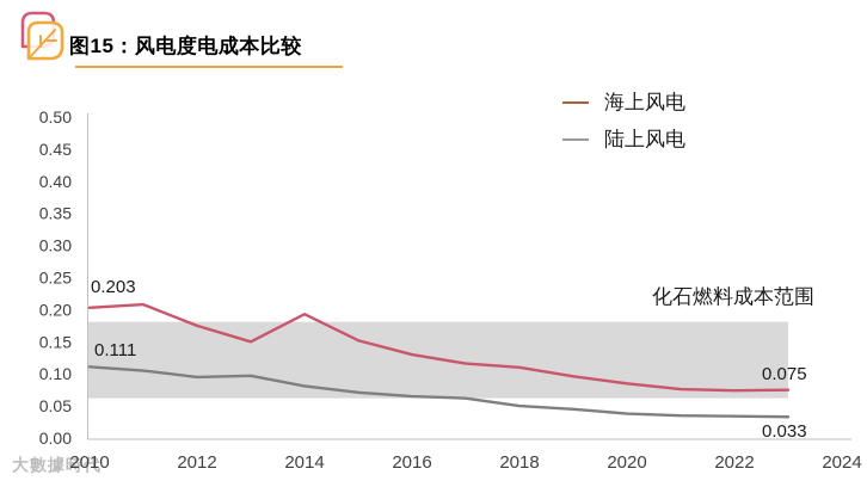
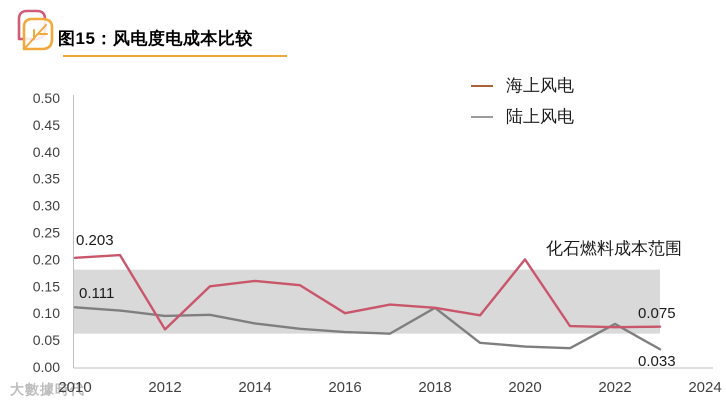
海上风电/2012: 0.17 -> 0.07
海上风电/2014: 0.19 -> 0.16
海上风电/2016: 0.13 -> 0.10
陆上风电/2018: 0.05 -> 0.11
海上风电/2020: 0.09 -> 0.20
陆上风电/2022: 0.03 -> 0.08
